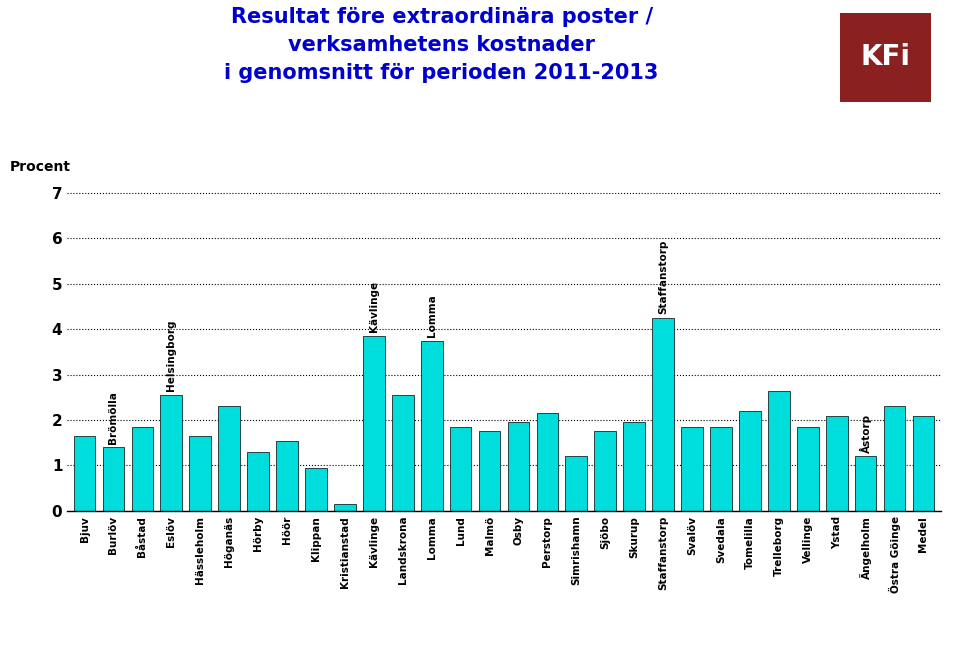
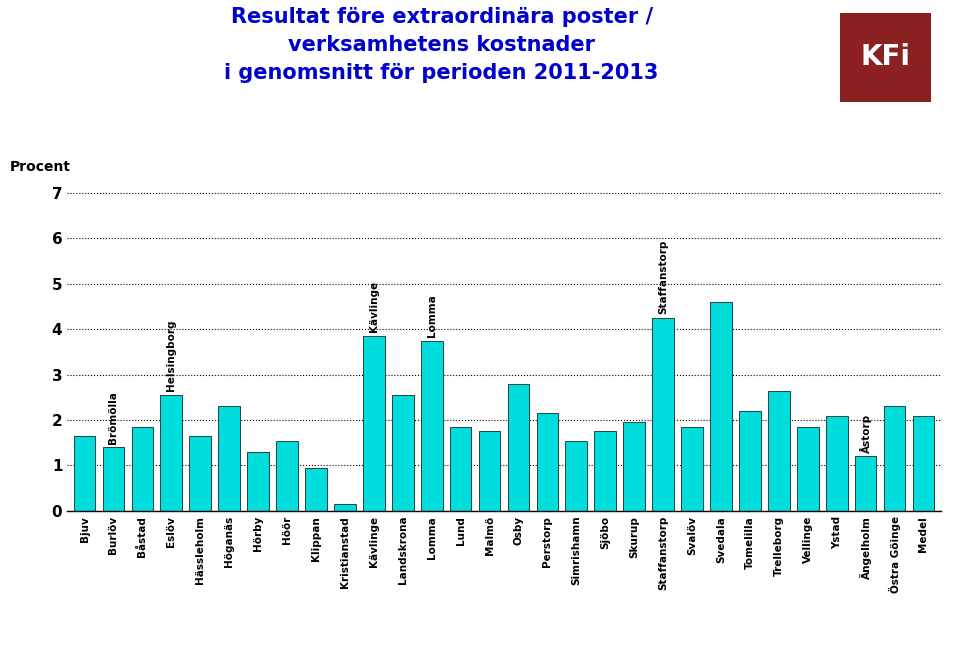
Osby: 1.95 -> 2.80
Simrishamn: 1.20 -> 1.55
Svedala: 1.85 -> 4.60
